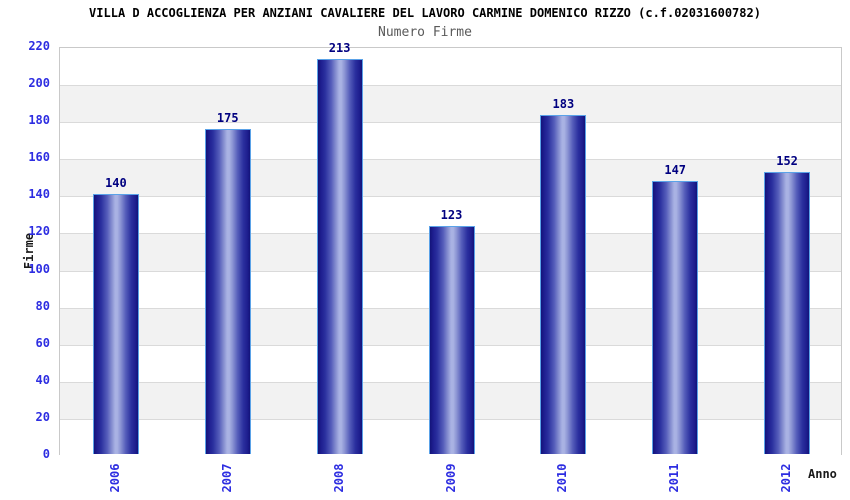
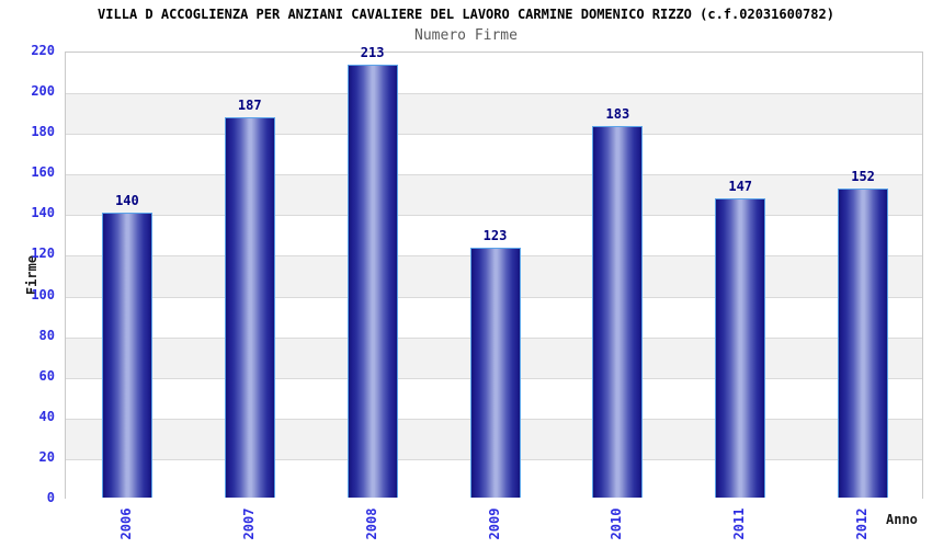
2007: 175 -> 187
